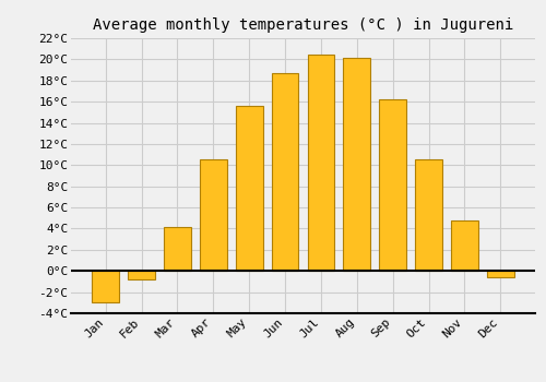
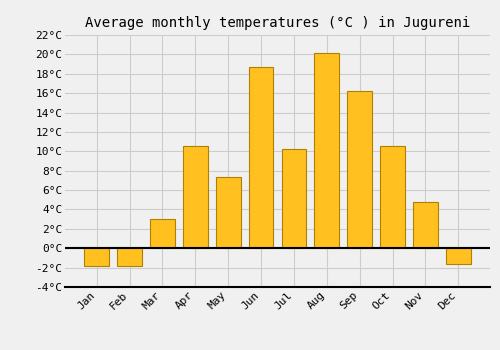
Jan: -3.0°C -> -1.8°C
Feb: -0.8°C -> -1.8°C
Mar: 4.2°C -> 3.0°C
May: 15.6°C -> 7.4°C
Jul: 20.5°C -> 10.2°C
Dec: -0.6°C -> -1.6°C
